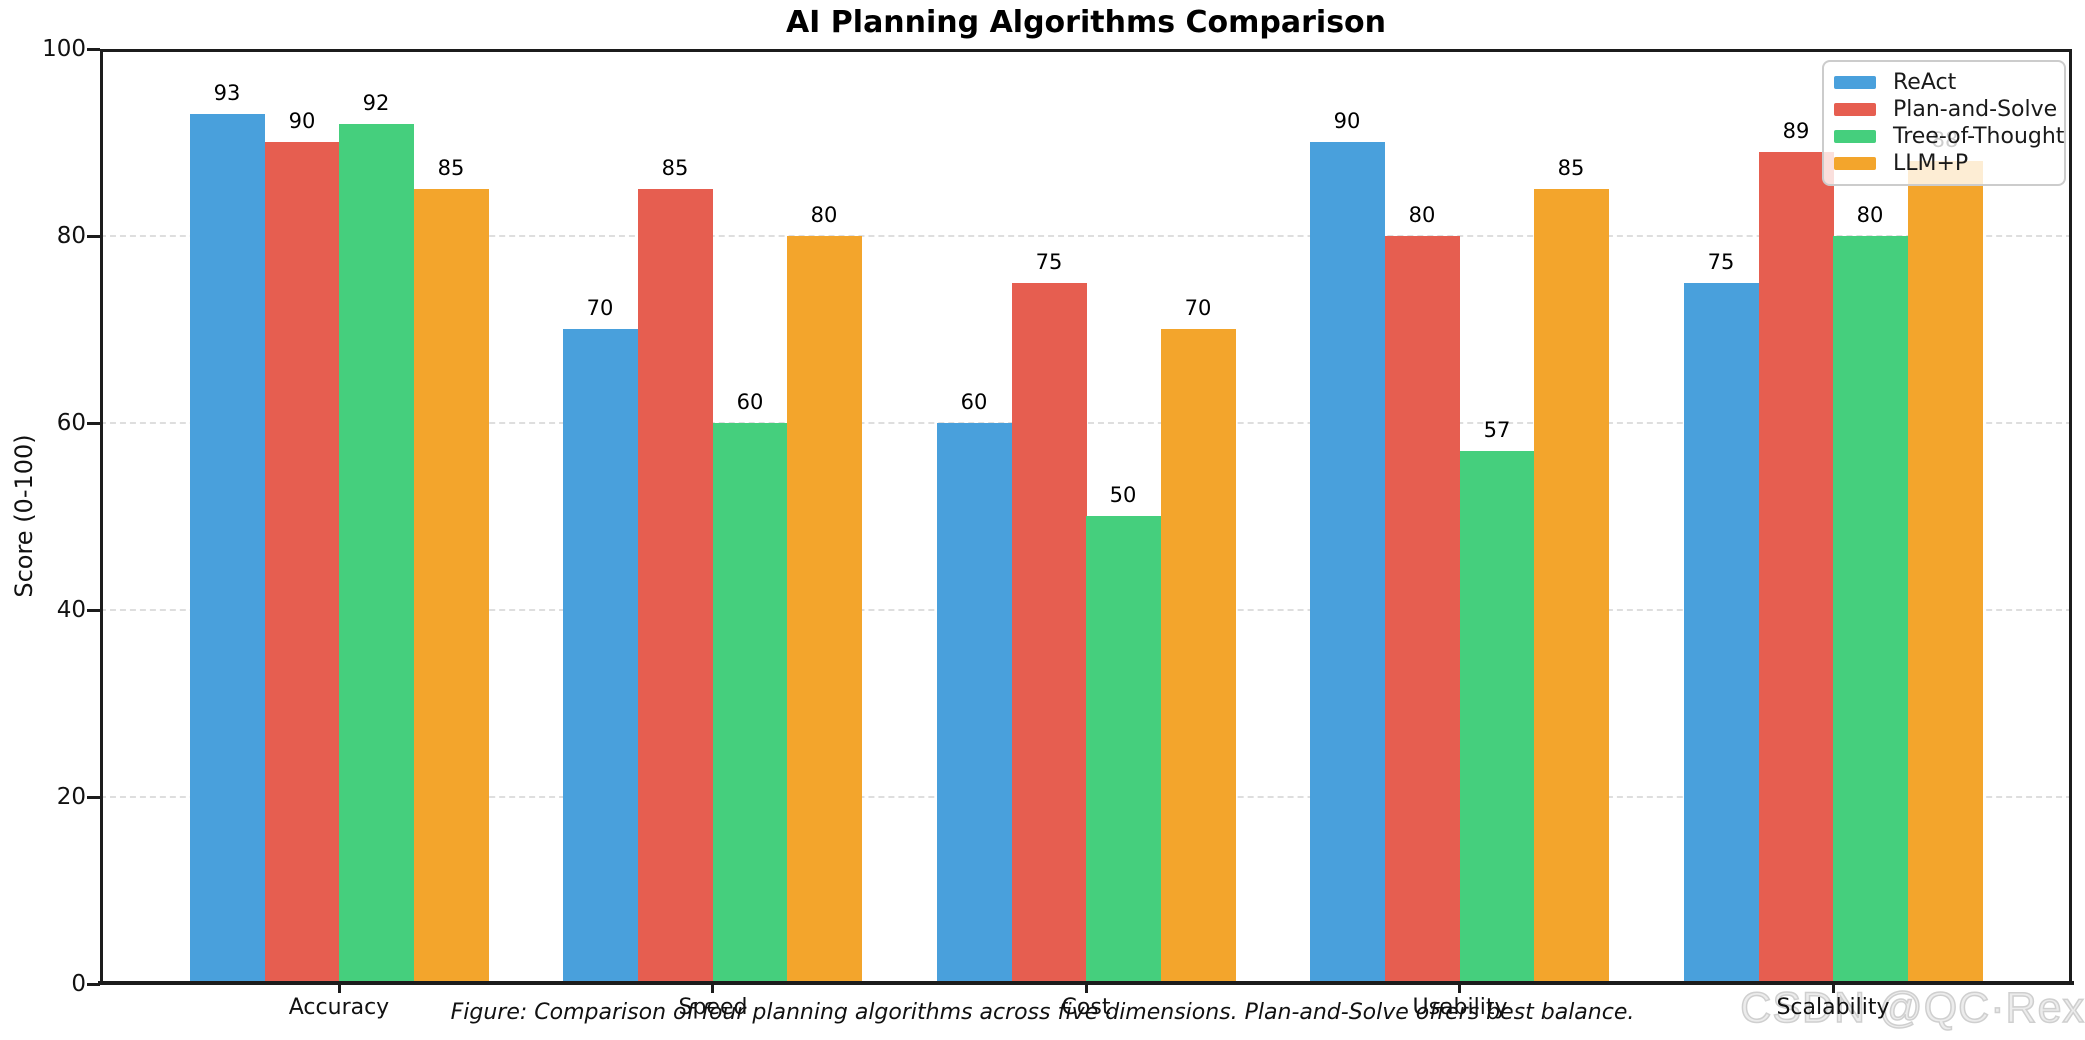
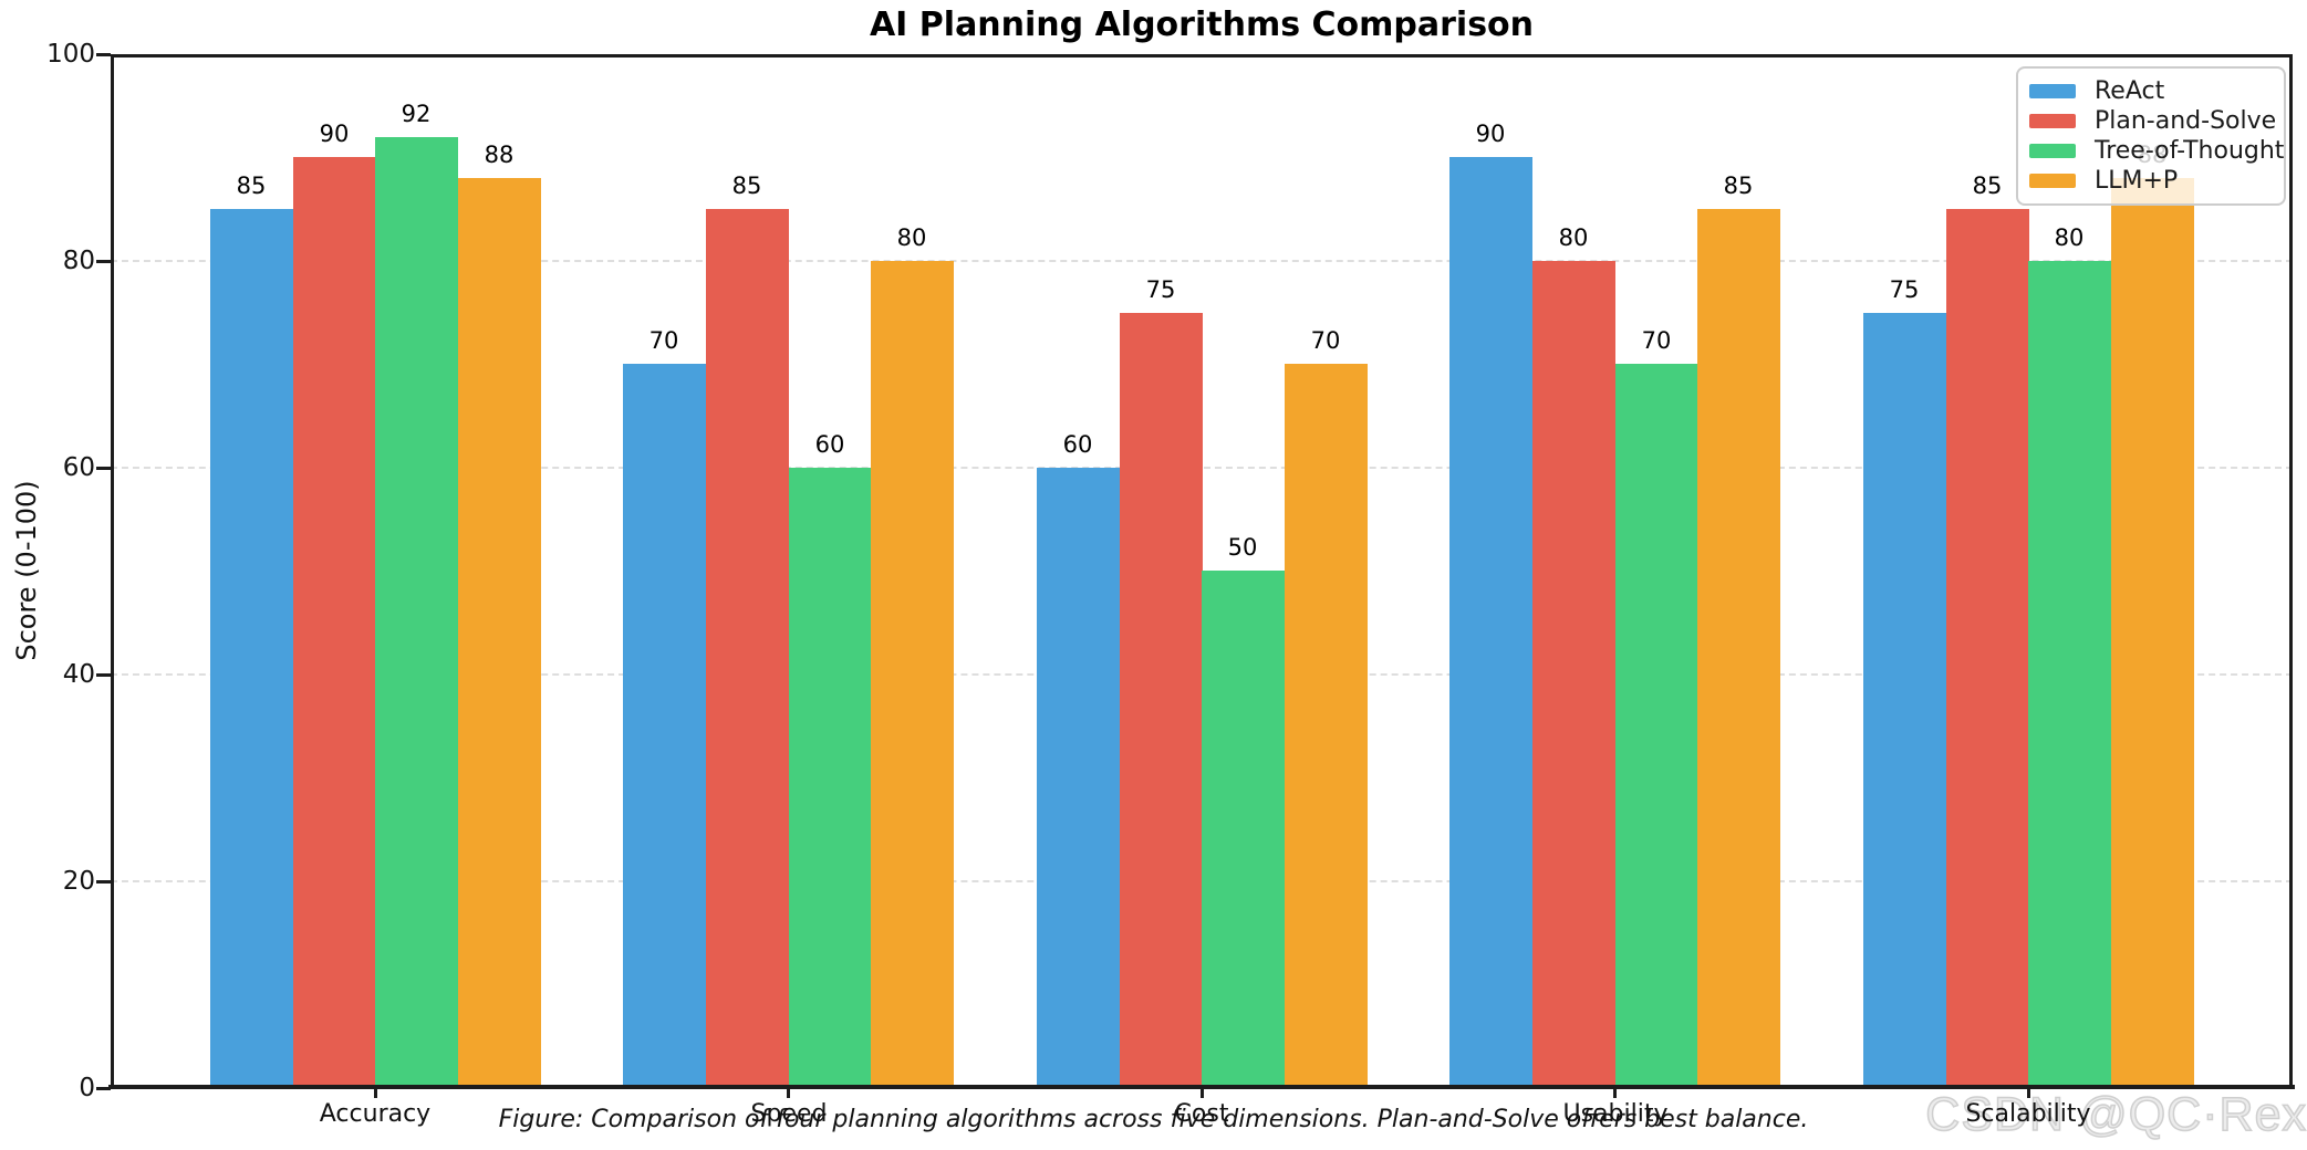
ReAct/Accuracy: 93 -> 85
LLM+P/Accuracy: 85 -> 88
Tree-of-Thought/Usability: 57 -> 70
Plan-and-Solve/Scalability: 89 -> 85
